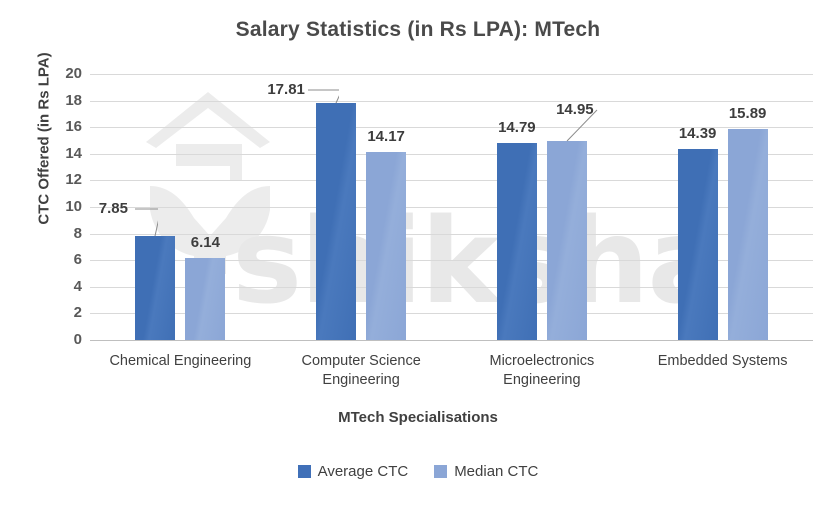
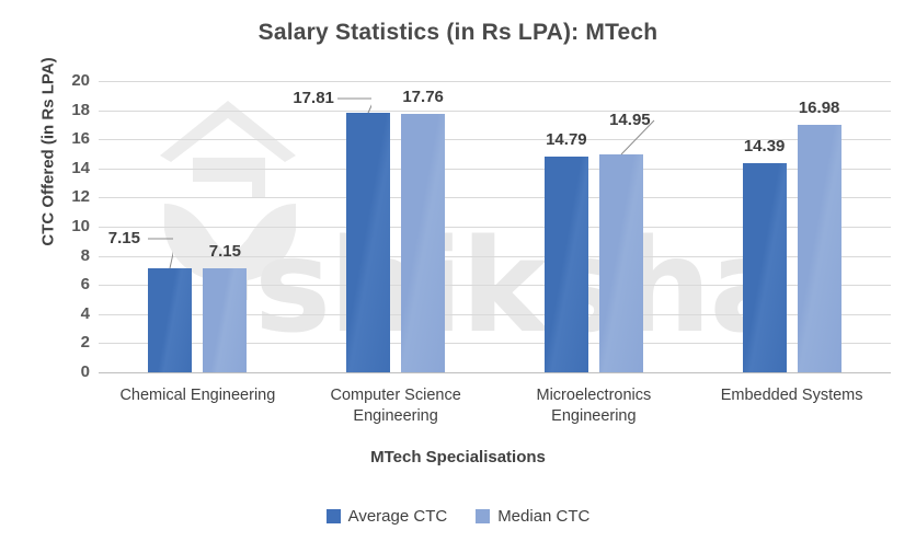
Average CTC/Chemical Engineering: 7.85 -> 7.15
Median CTC/Chemical Engineering: 6.14 -> 7.15
Median CTC/Computer Science Engineering: 14.17 -> 17.76
Median CTC/Embedded Systems: 15.89 -> 16.98
